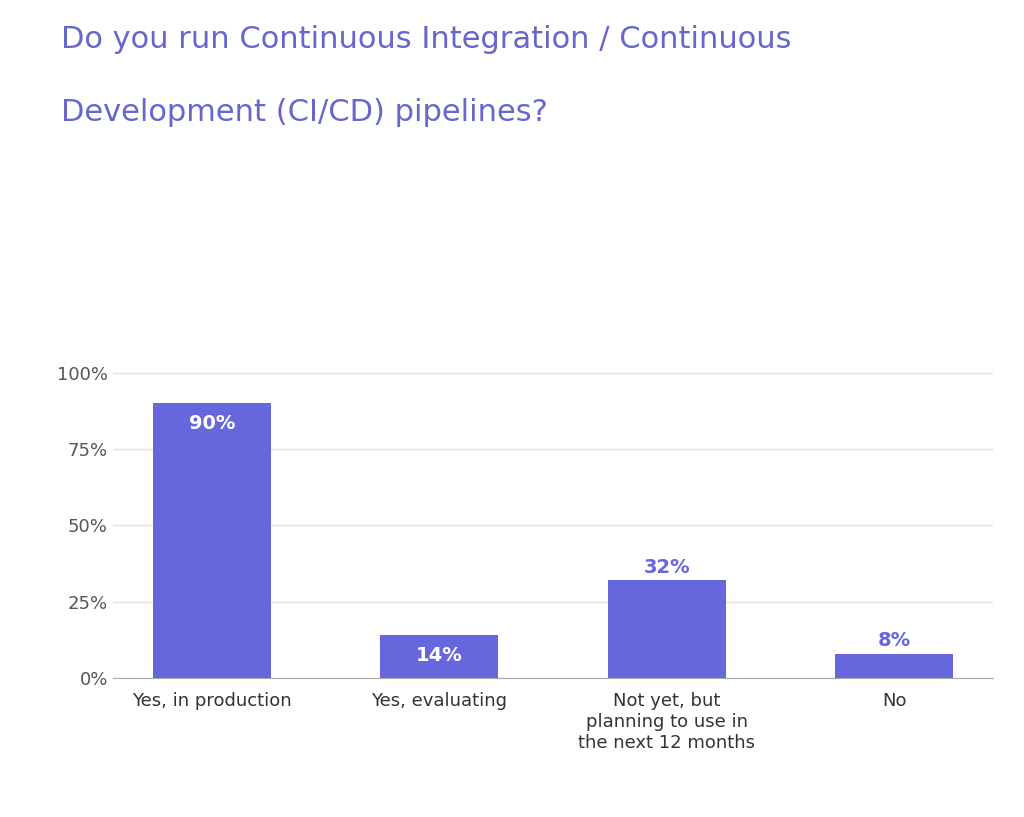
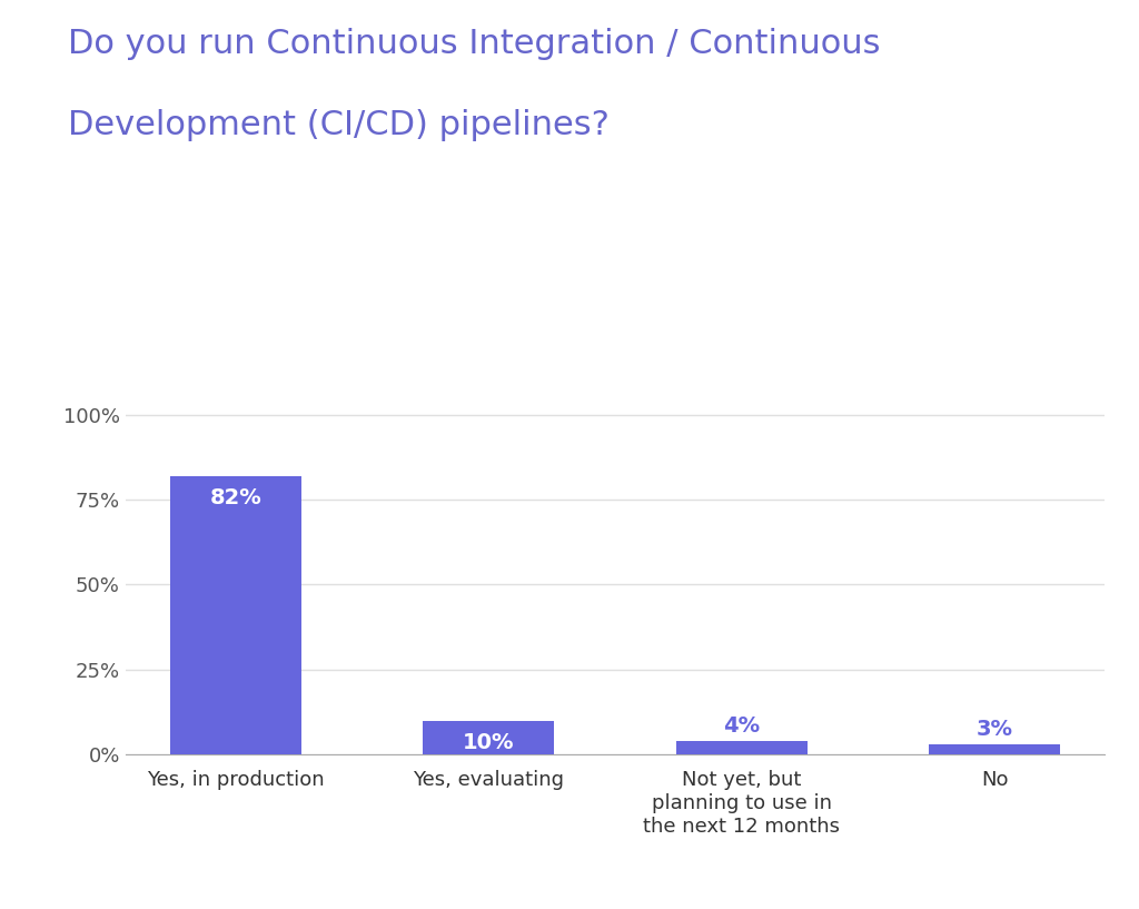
Yes, in production: 90% -> 82%
Yes, evaluating: 14% -> 10%
Not yet, but planning to use in the next 12 months: 32% -> 4%
No: 8% -> 3%
